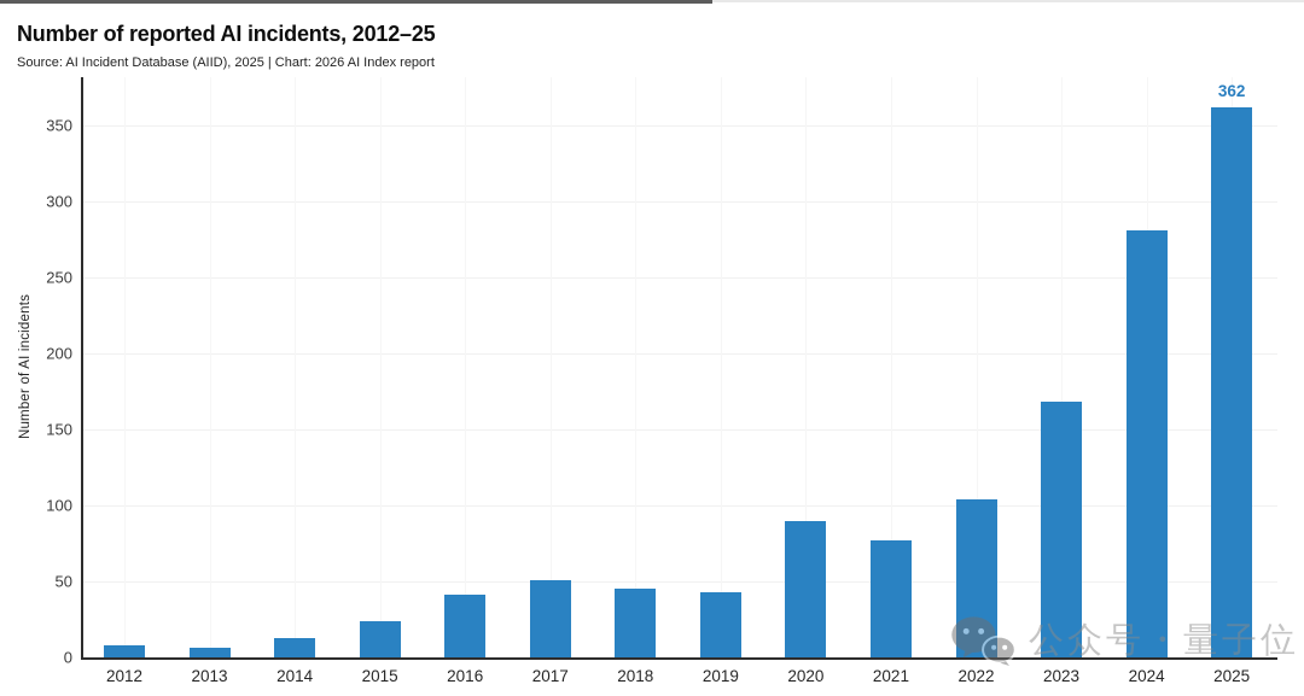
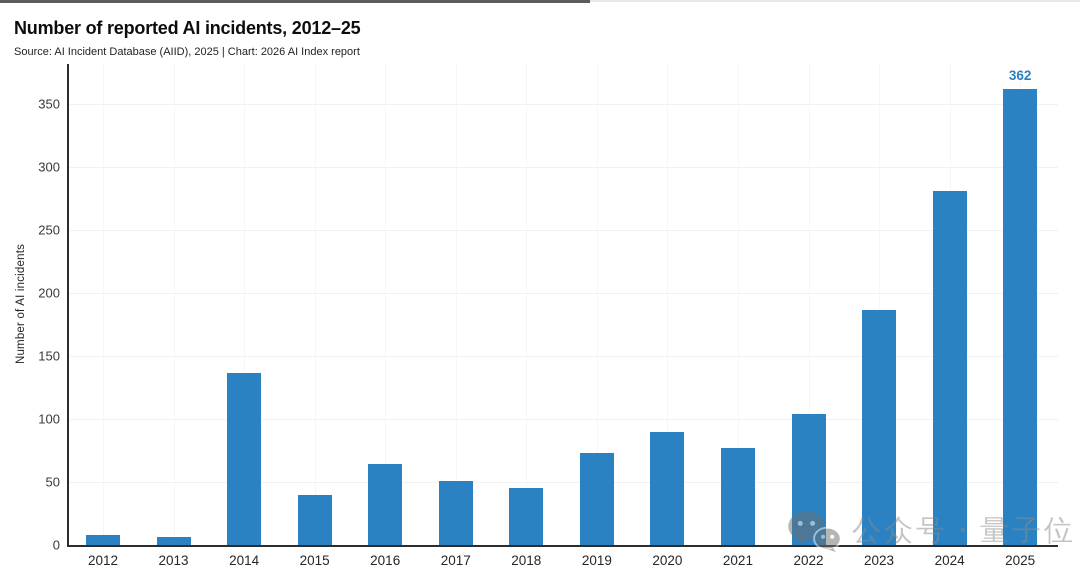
2014: 13 -> 137
2015: 24 -> 40
2016: 41 -> 64
2019: 43 -> 73
2023: 168 -> 187
